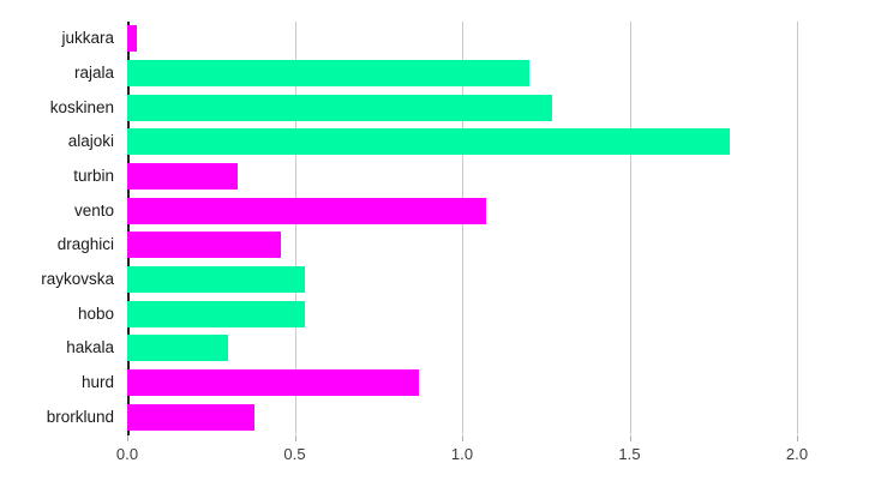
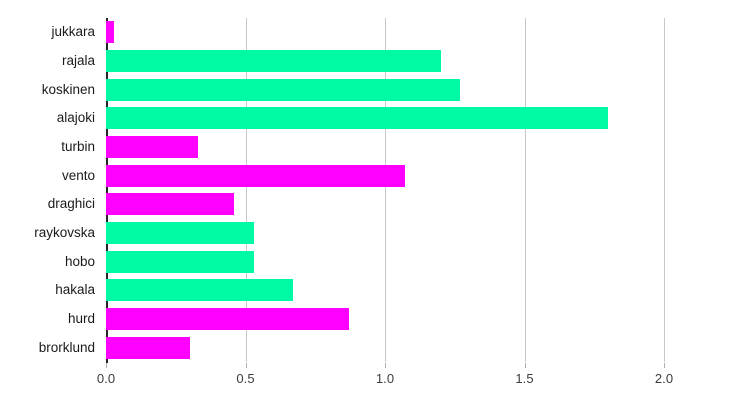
hakala: 0.30 -> 0.67
brorklund: 0.38 -> 0.30
